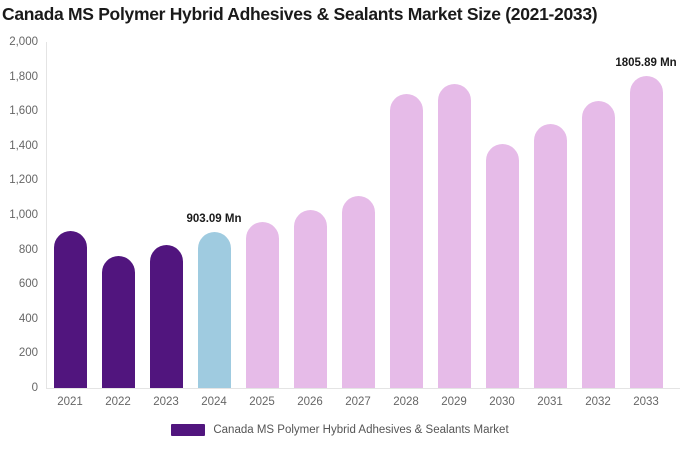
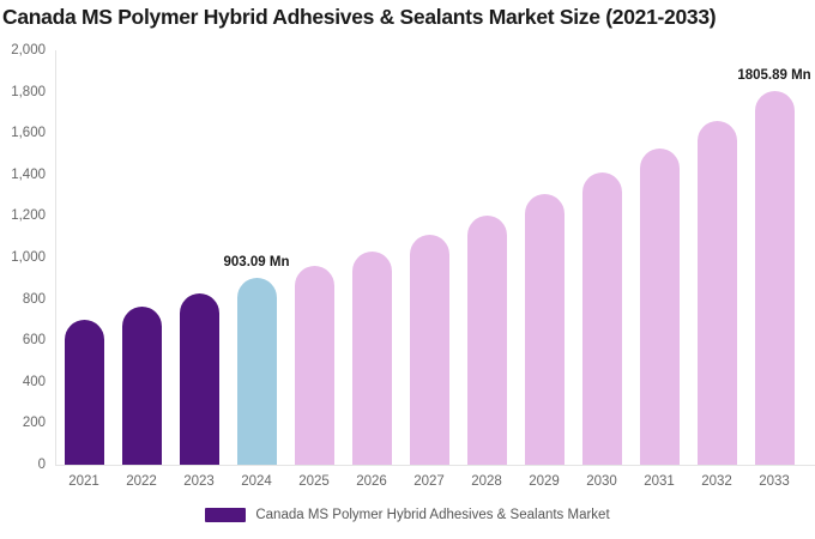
2021: 910 -> 700
2028: 1700 -> 1200
2029: 1760 -> 1300
